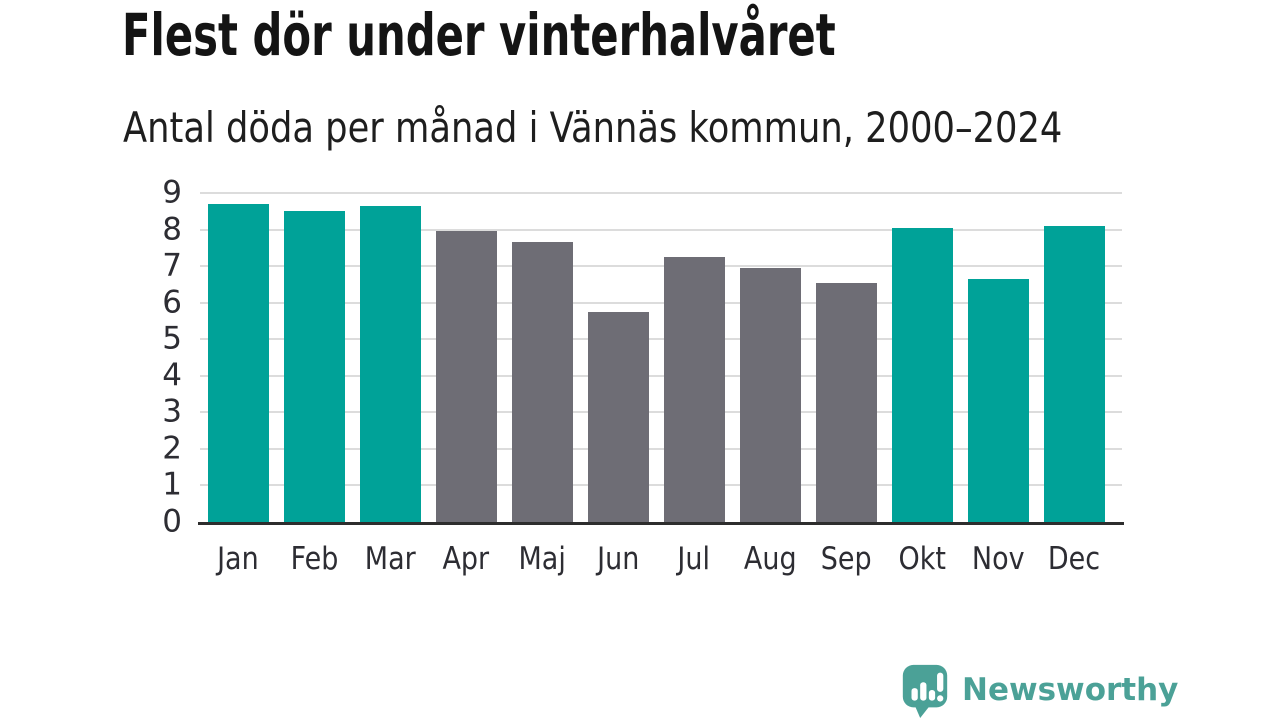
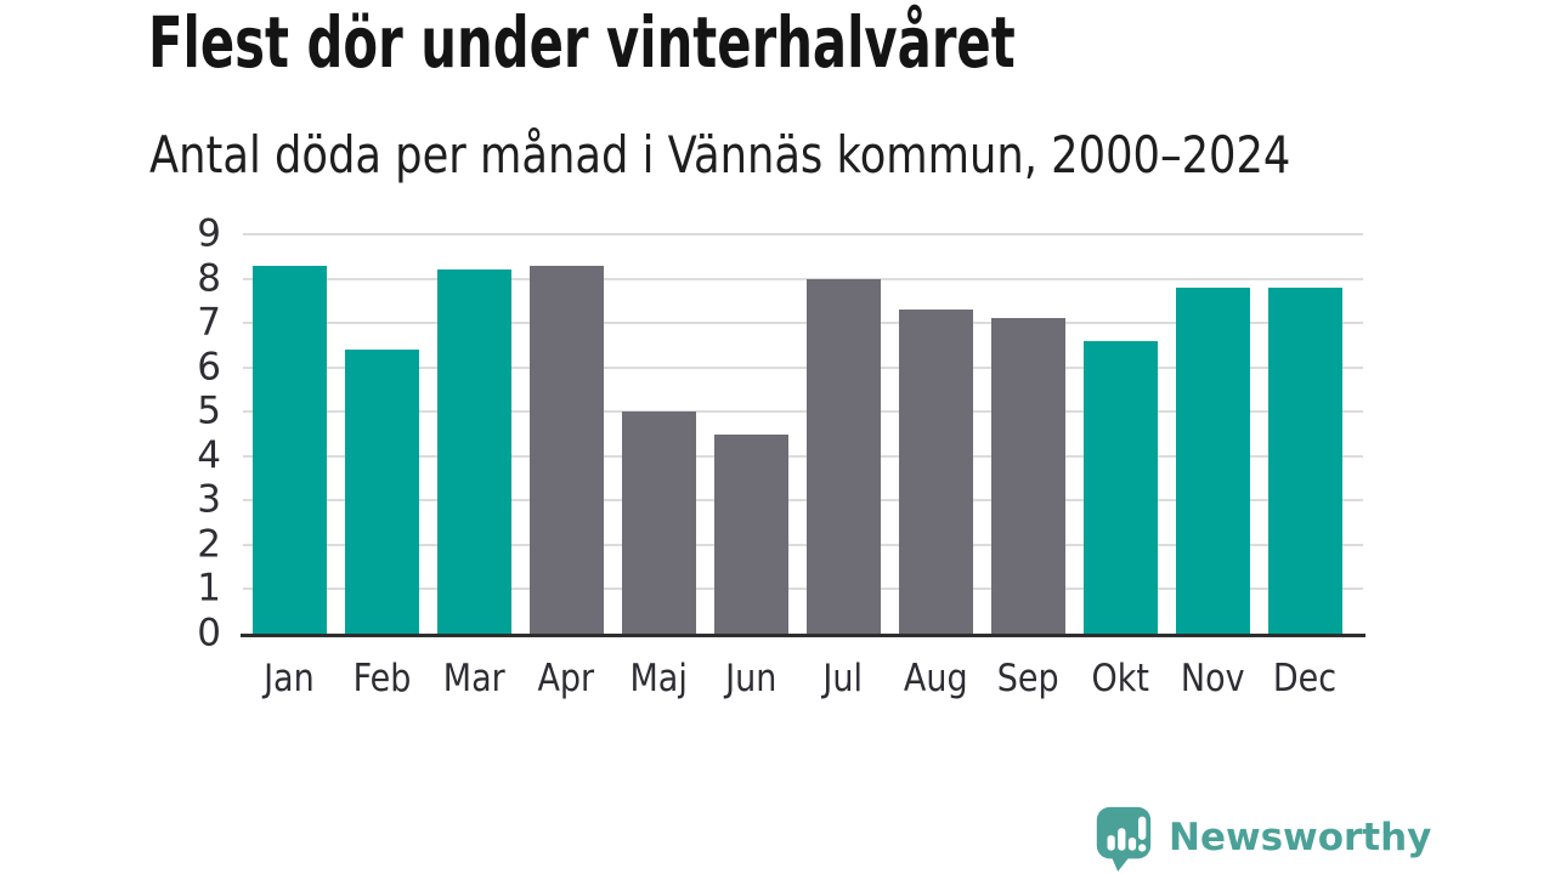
Jan: 8.7 -> 8.3
Feb: 8.5 -> 6.4
Mar: 8.7 -> 8.2
Apr: 8.0 -> 8.3
Maj: 7.7 -> 5.0
Jun: 5.8 -> 4.5
Jul: 7.2 -> 8.0
Aug: 7.0 -> 7.3
Sep: 6.5 -> 7.1
Okt: 8.1 -> 6.6
Nov: 6.7 -> 7.8
Dec: 8.1 -> 7.8
